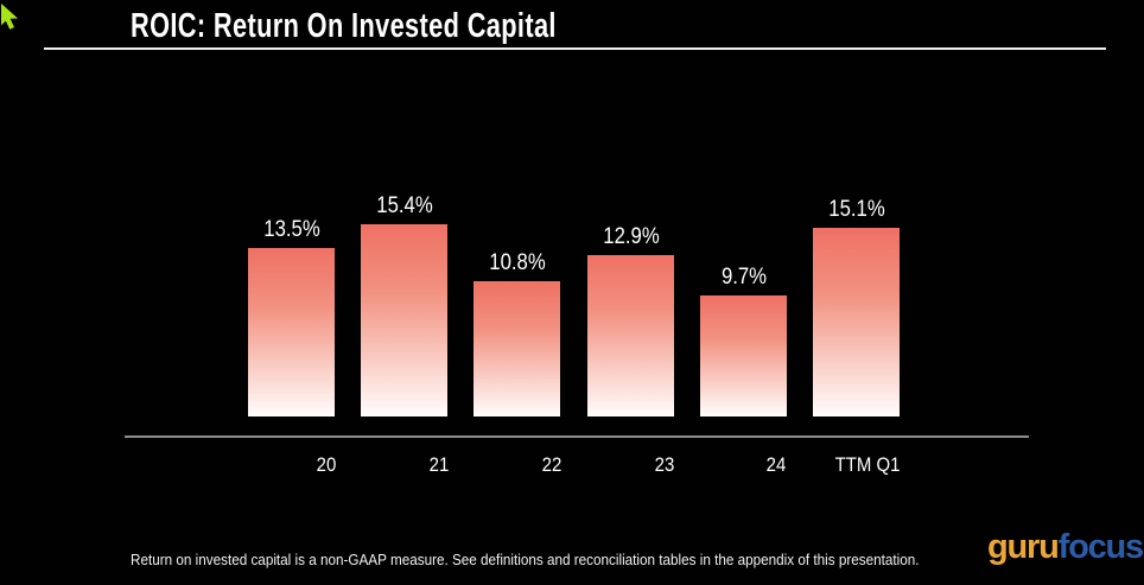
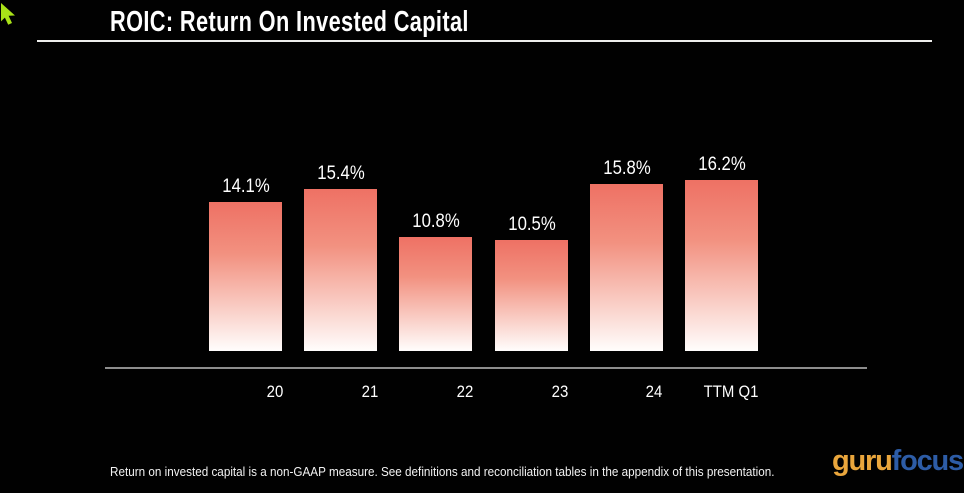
20: 13.5% -> 14.1%
23: 12.9% -> 10.5%
24: 9.7% -> 15.8%
TTM Q1: 15.1% -> 16.2%
